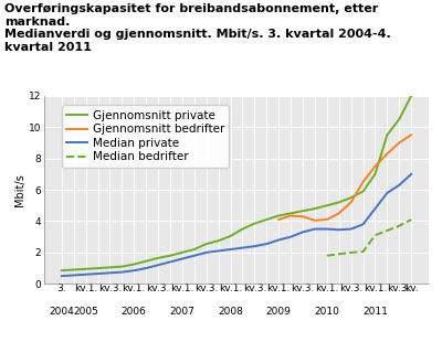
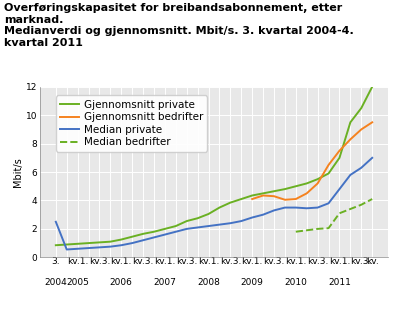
Median private/3.: 0.5 -> 2.5
